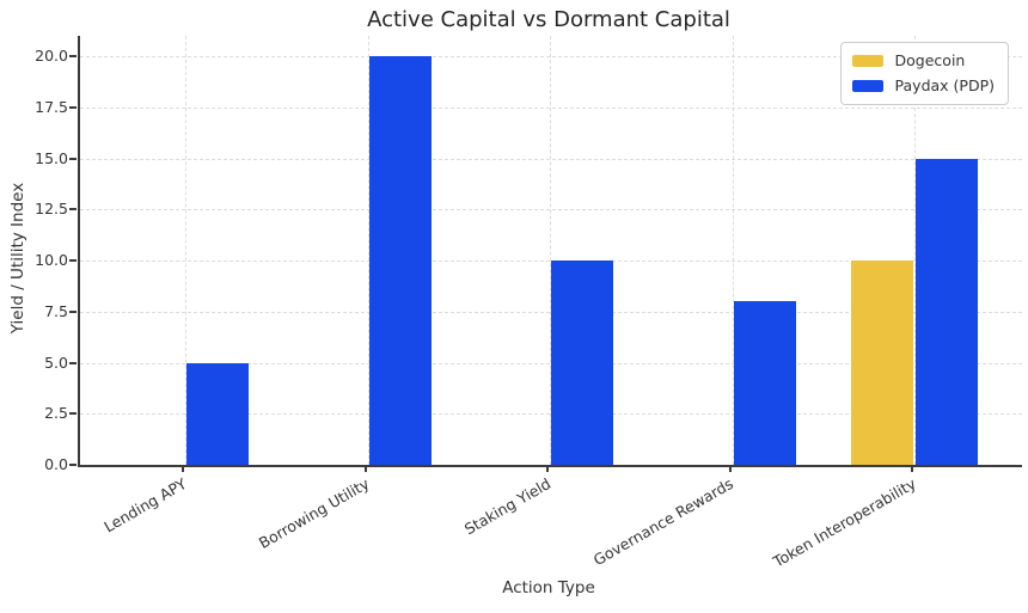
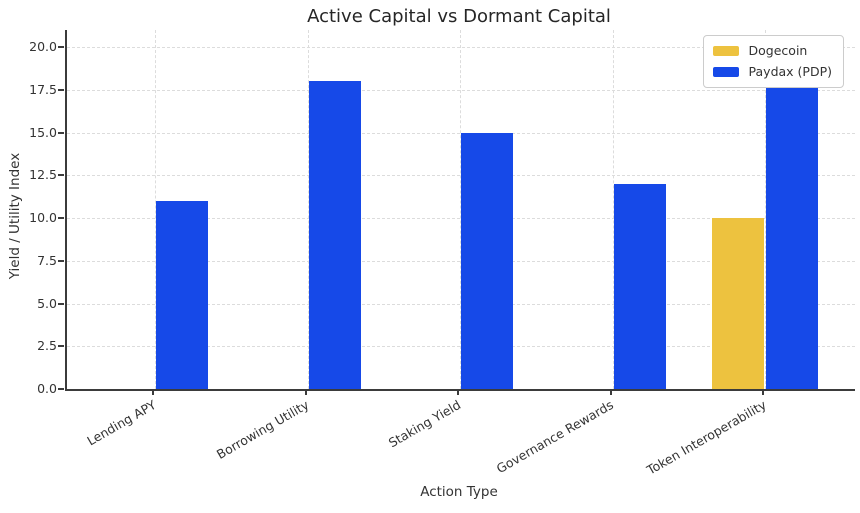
Paydax (PDP)/Lending APY: 5 -> 11
Paydax (PDP)/Borrowing Utility: 20 -> 18
Paydax (PDP)/Staking Yield: 10 -> 15
Paydax (PDP)/Governance Rewards: 8 -> 12
Paydax (PDP)/Token Interoperability: 15 -> 19
